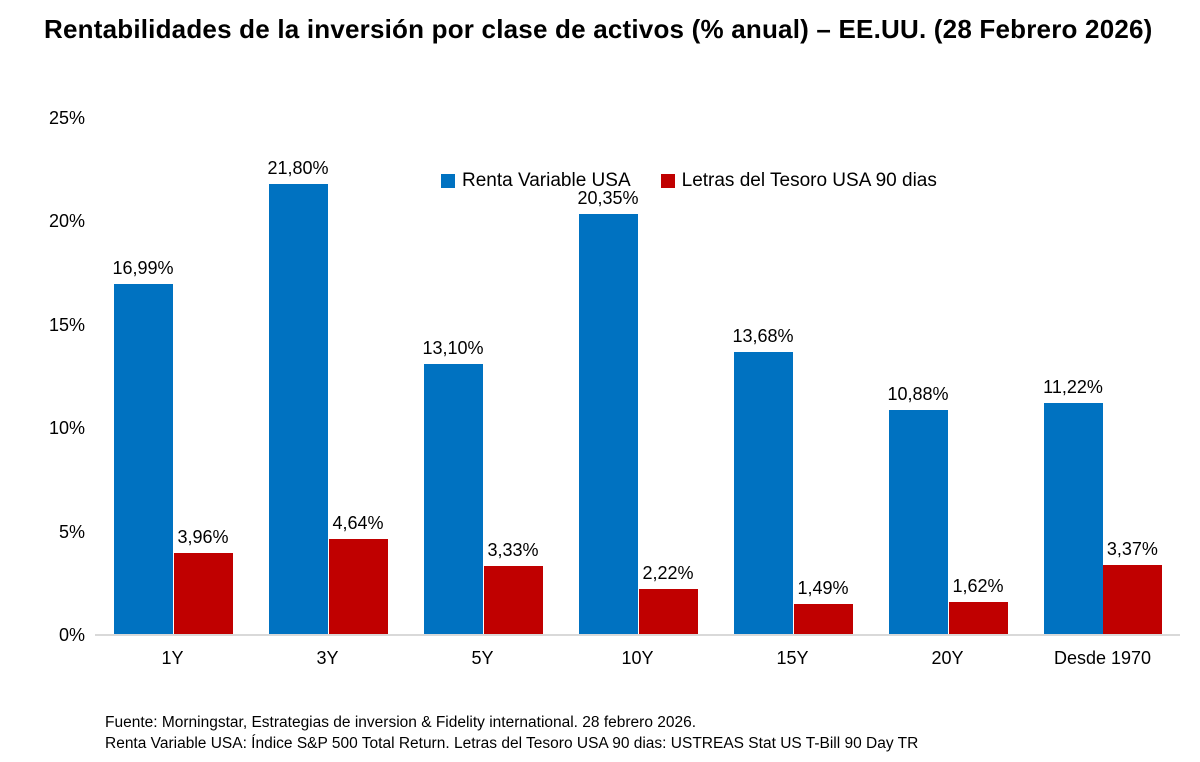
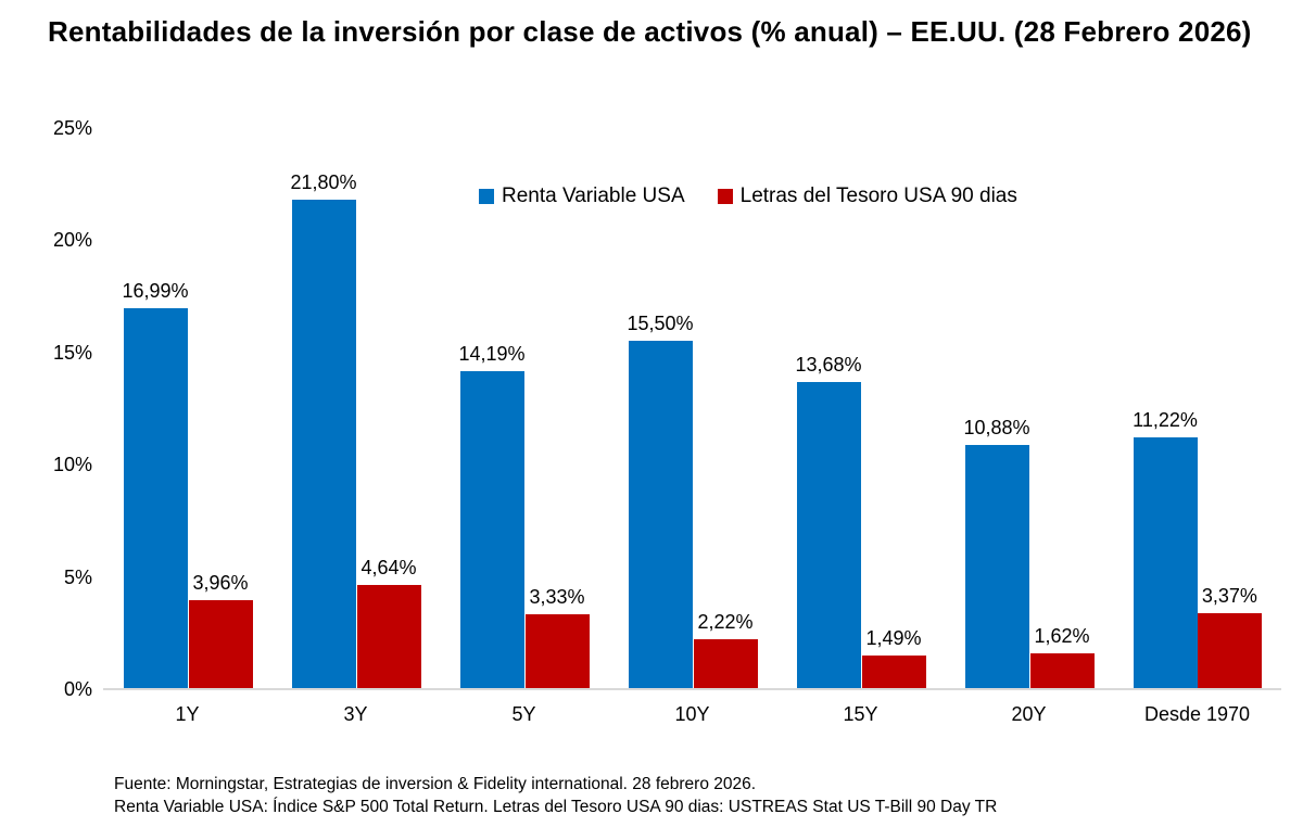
Renta Variable USA/5Y: 13,10% -> 14,19%
Renta Variable USA/10Y: 20,35% -> 15,50%
